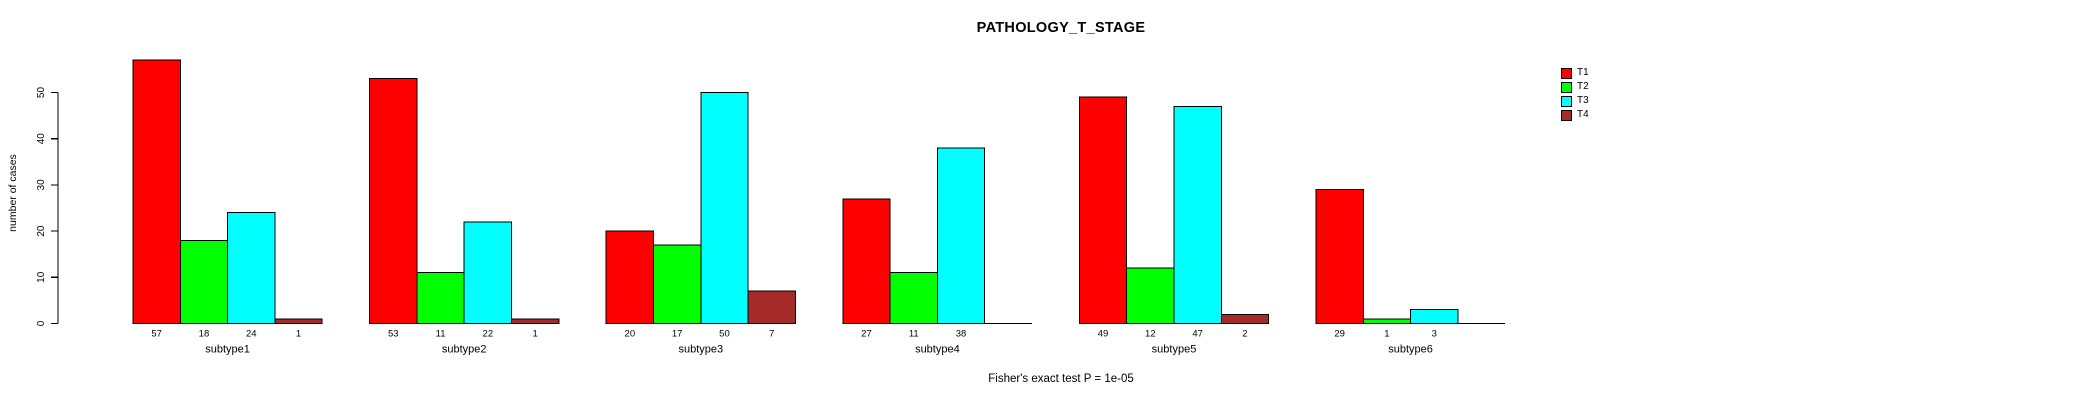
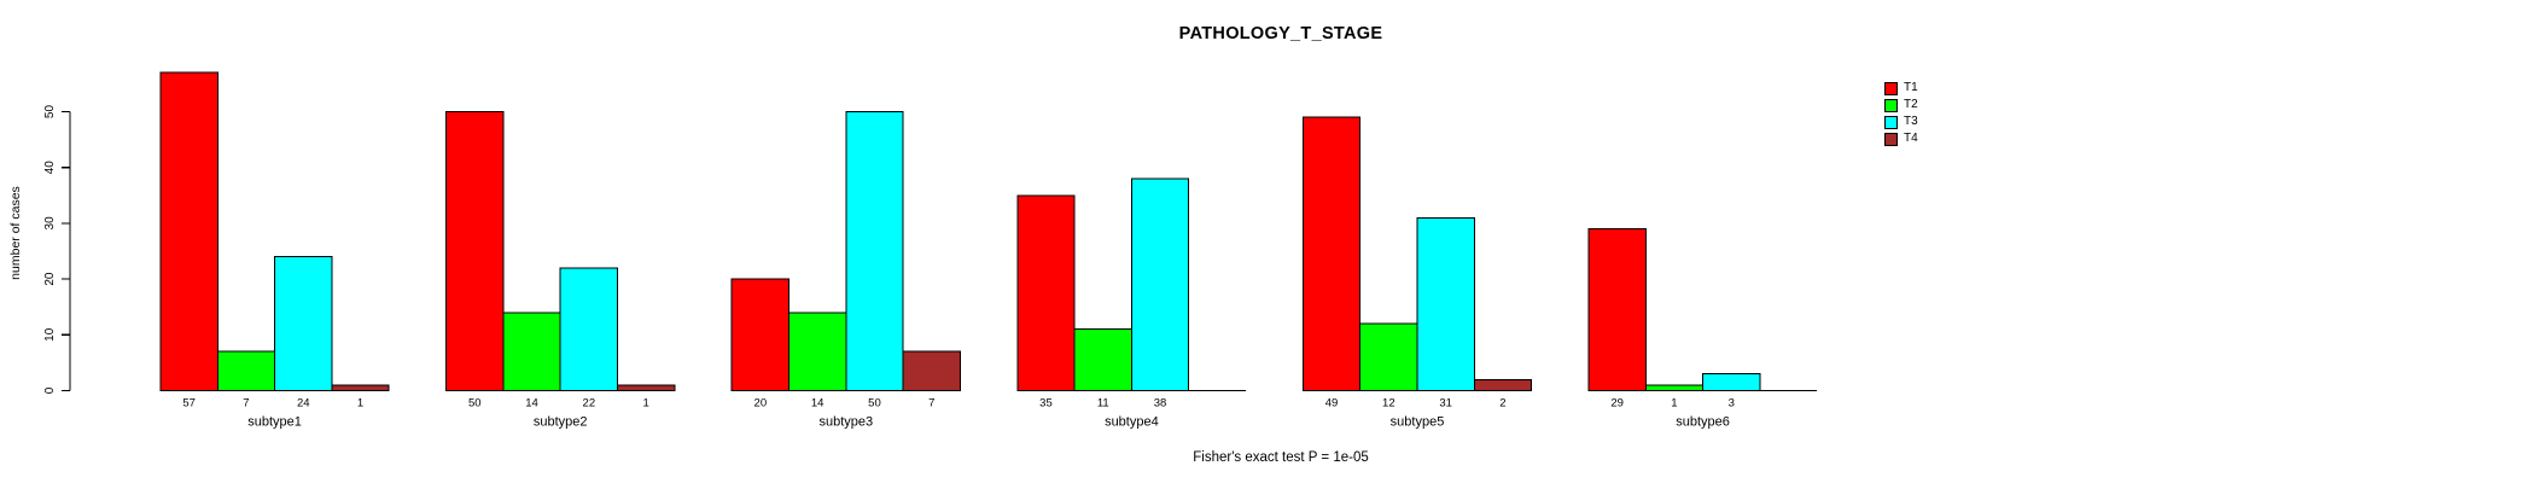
T2/subtype1: 18 -> 7
T1/subtype2: 53 -> 50
T2/subtype2: 11 -> 14
T2/subtype3: 17 -> 14
T1/subtype4: 27 -> 35
T3/subtype5: 47 -> 31
